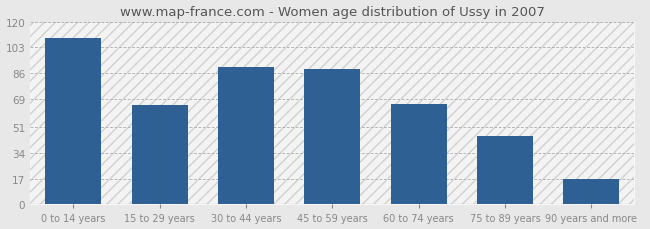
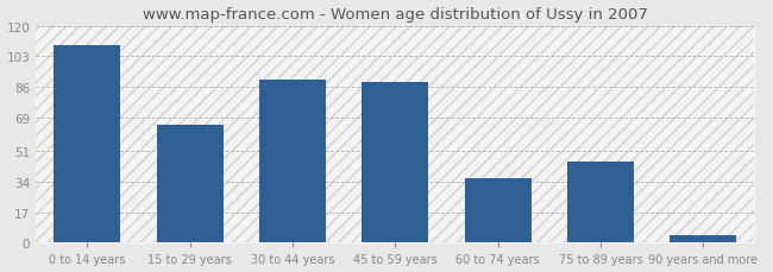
60 to 74 years: 66 -> 36
90 years and more: 17 -> 4
